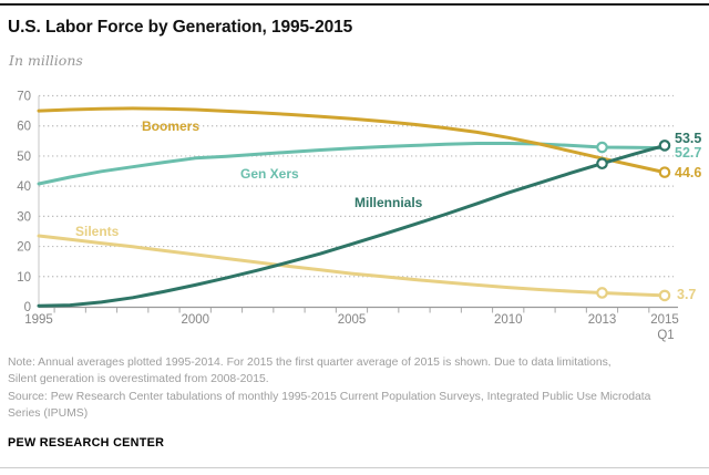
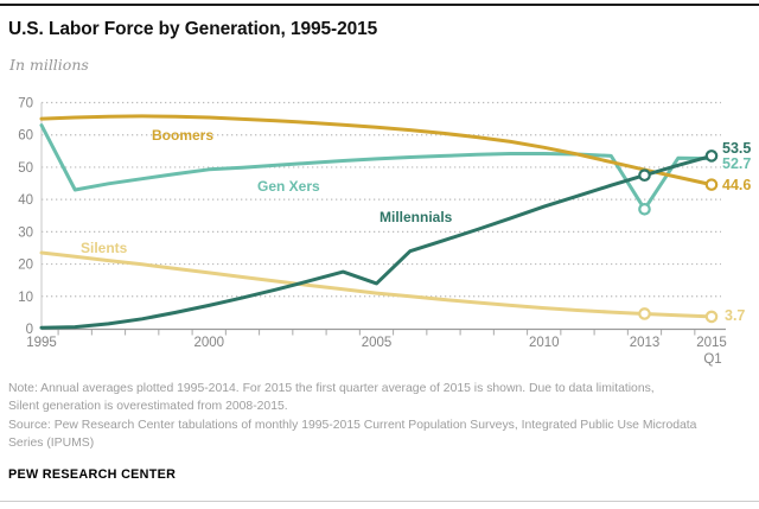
Gen Xers/1995: 41 -> 63
Millennials/2005: 21 -> 14
Gen Xers/2013: 53 -> 37
